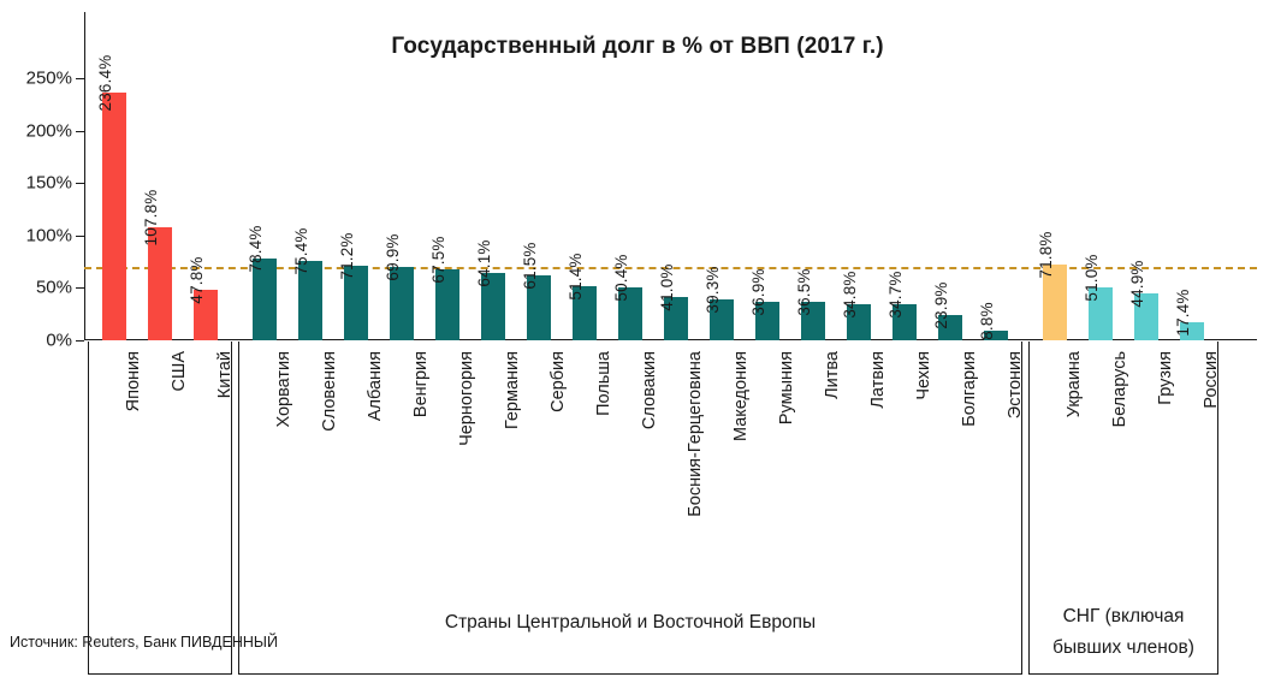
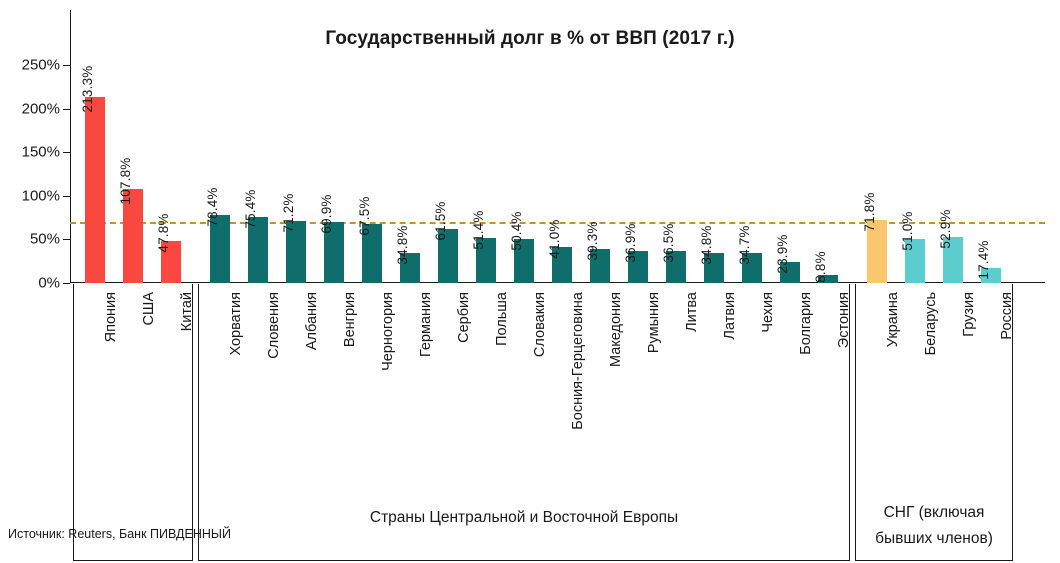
Япония: 236.4% -> 213.3%
Германия: 64.1% -> 34.8%
Грузия: 44.9% -> 52.9%
